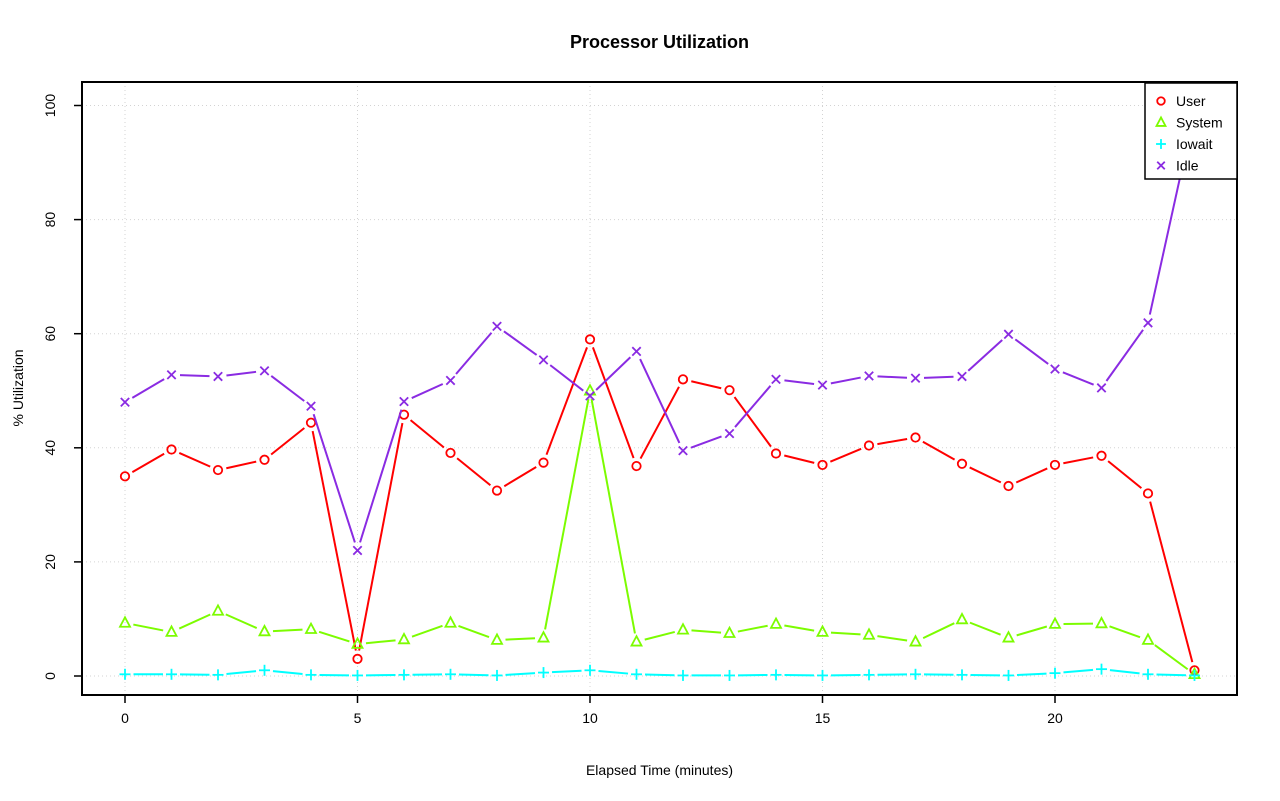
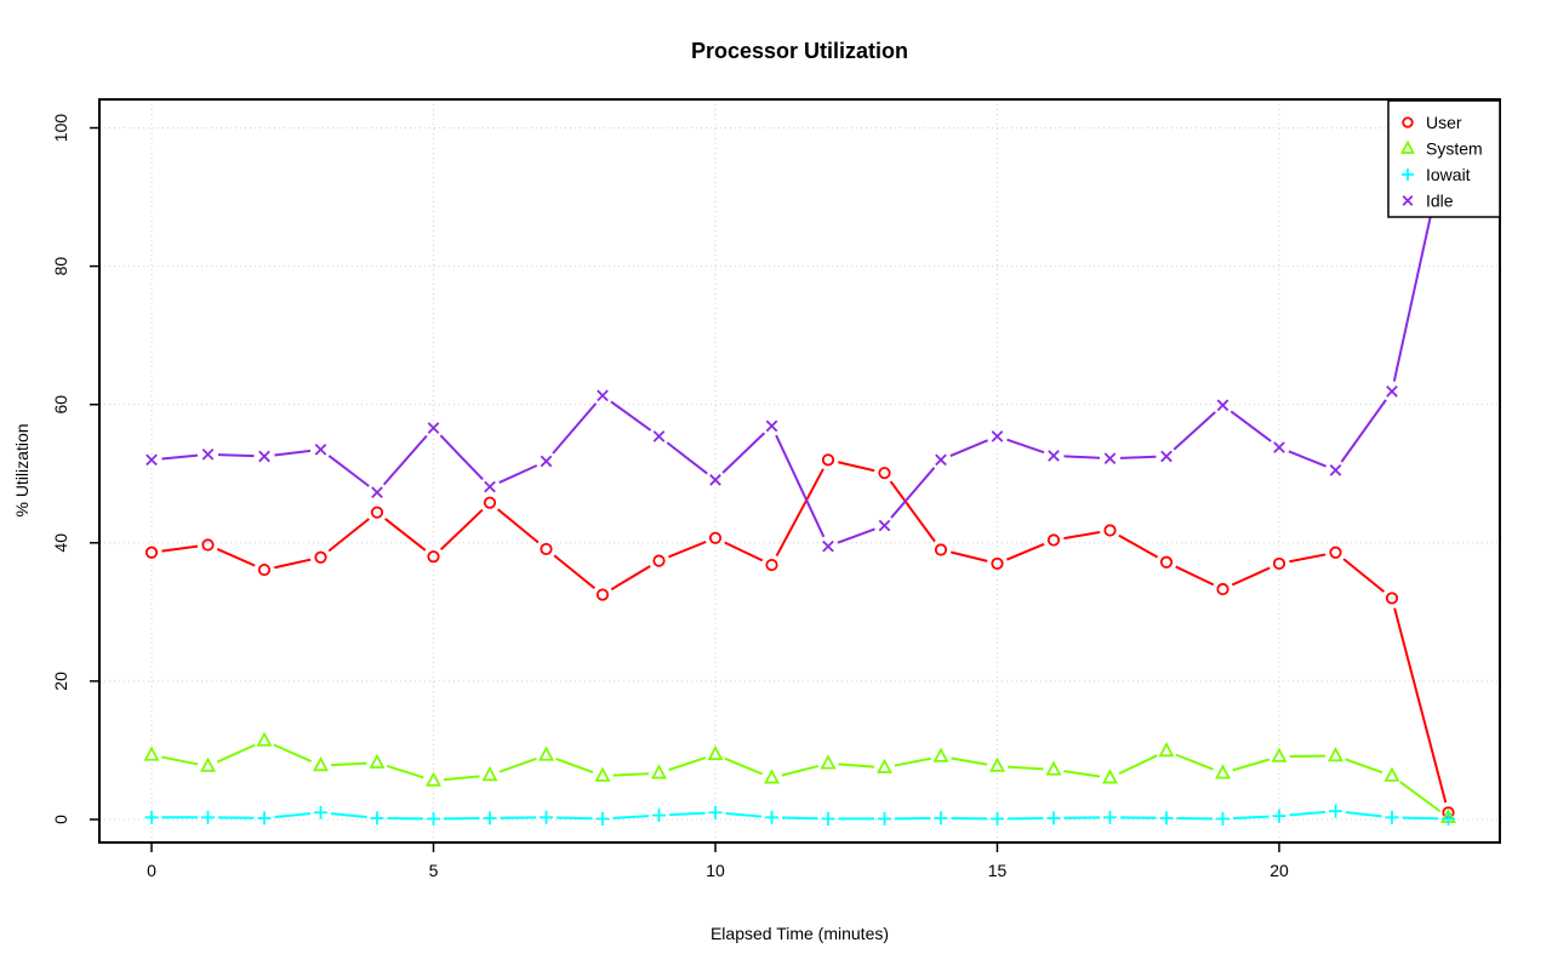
User/0: 35 -> 39
Idle/0: 48 -> 52
User/5: 3 -> 38
Idle/5: 22 -> 57
User/10: 59 -> 41
System/10: 50 -> 9
Idle/15: 51 -> 55
